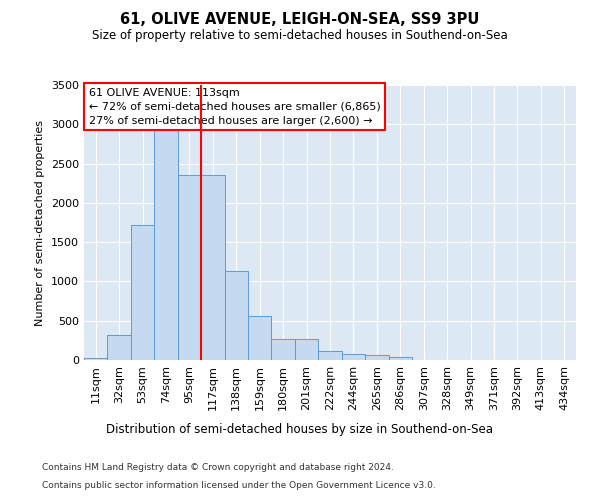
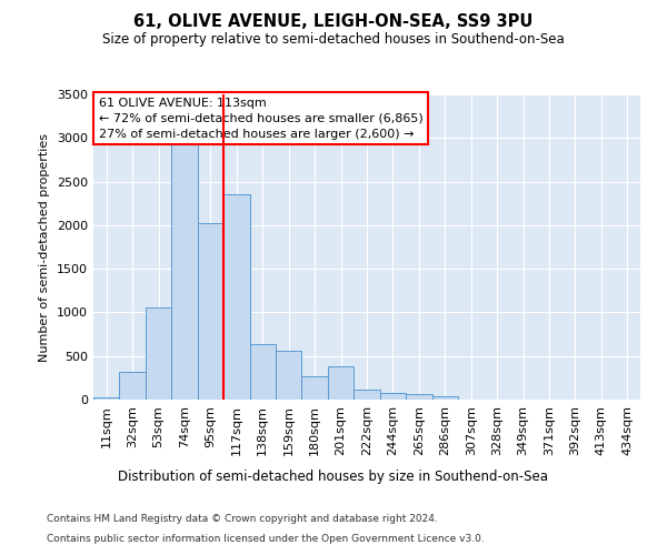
53sqm: 1720 -> 1060
95sqm: 2350 -> 2020
138sqm: 1130 -> 640
201sqm: 270 -> 380
